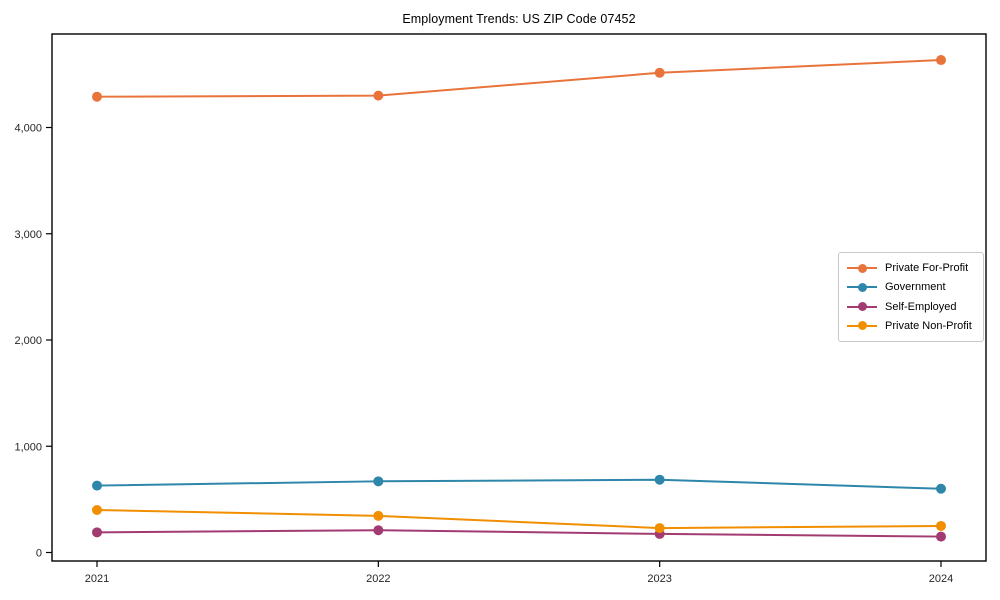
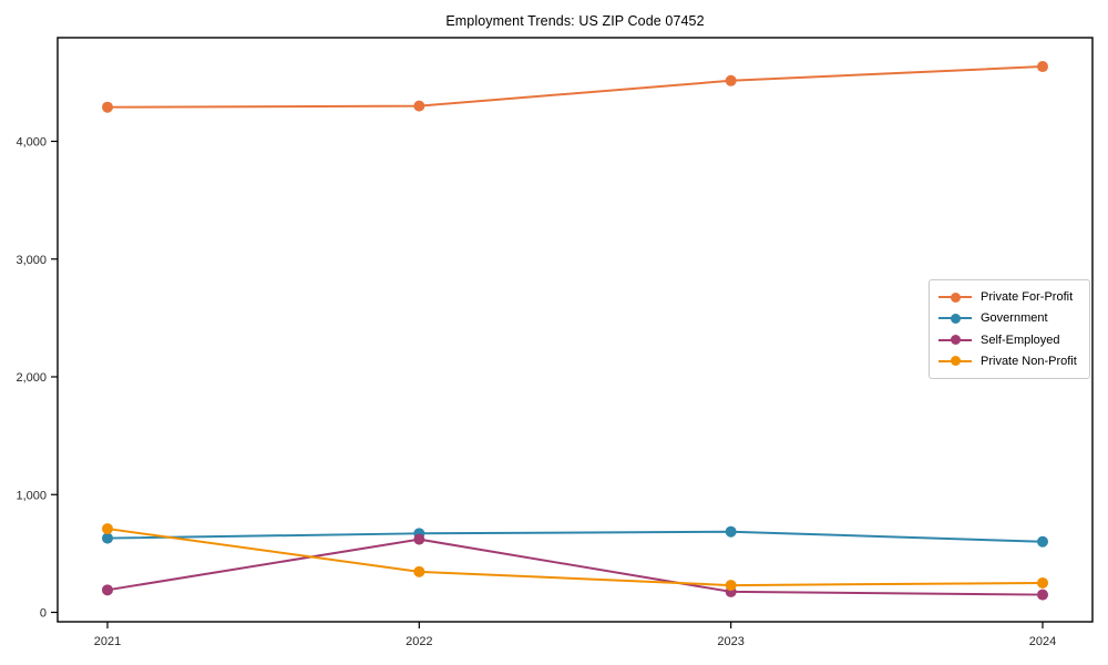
Private Non-Profit/2021: 400 -> 710
Self-Employed/2022: 210 -> 620
